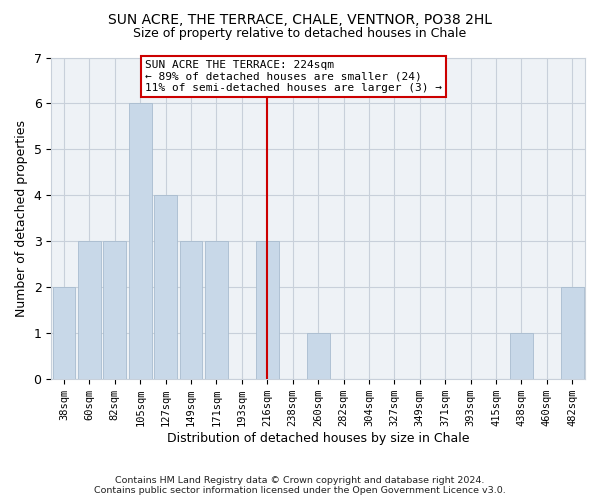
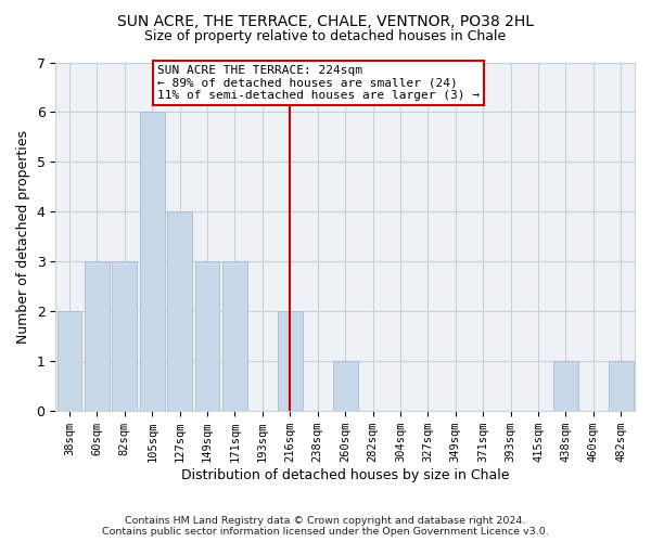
216sqm: 3 -> 2
482sqm: 2 -> 1
